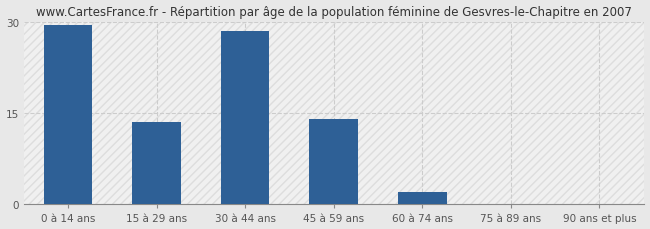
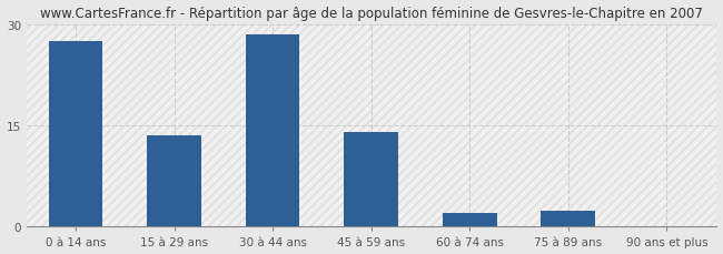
0 à 14 ans: 29.5 -> 27.4
75 à 89 ans: 0.1 -> 2.4
